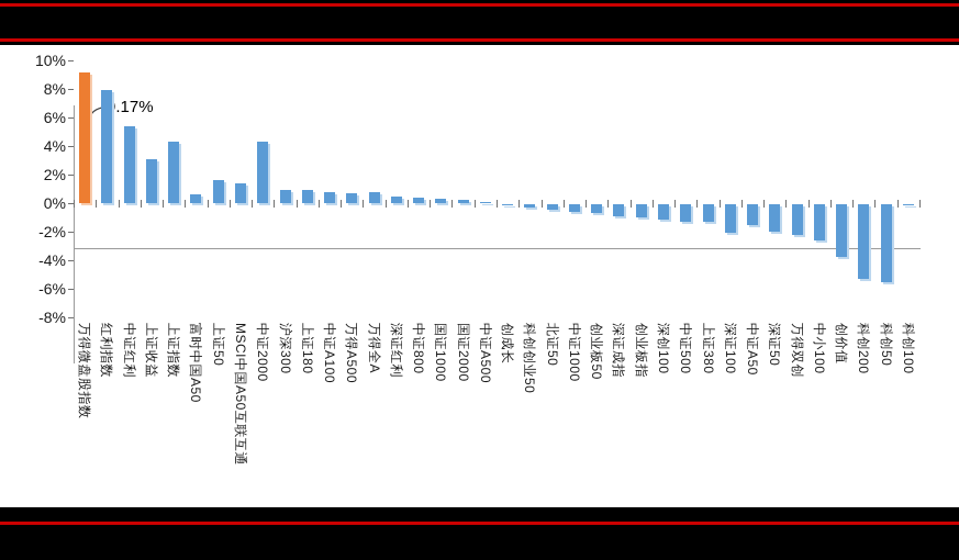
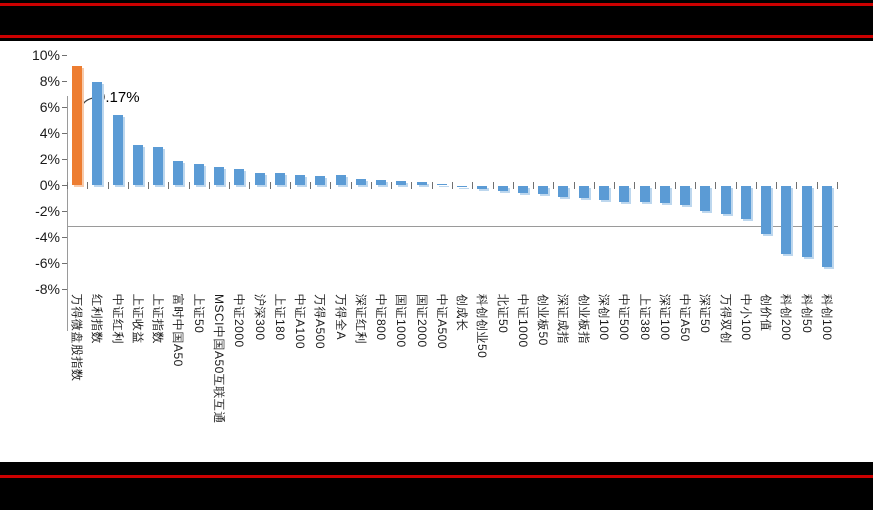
上证指数: 4.3% -> 3.0%
富时中国A50: 0.6% -> 1.9%
中证2000: 4.3% -> 1.2%
深证100: -2.0% -> -1.3%
科创100: -0.1% -> -6.2%
